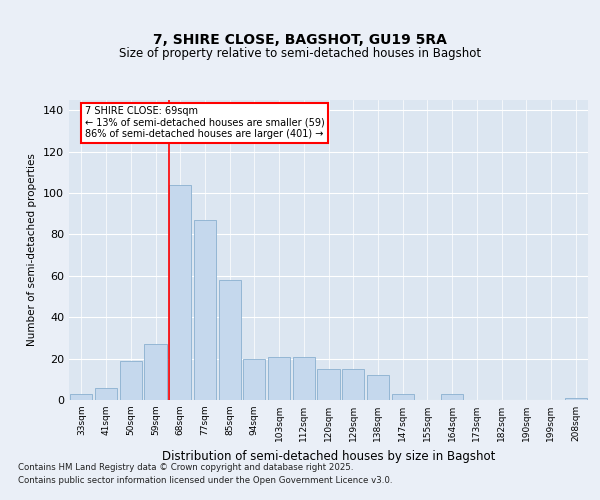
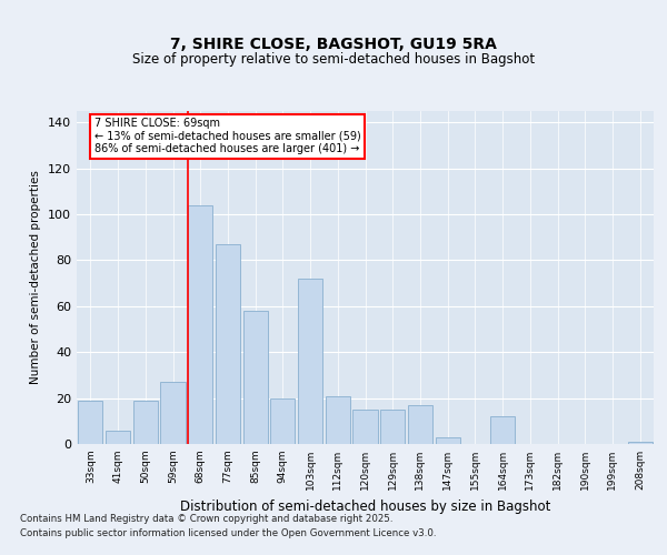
33sqm: 3 -> 19
103sqm: 21 -> 72
138sqm: 12 -> 17
164sqm: 3 -> 12
